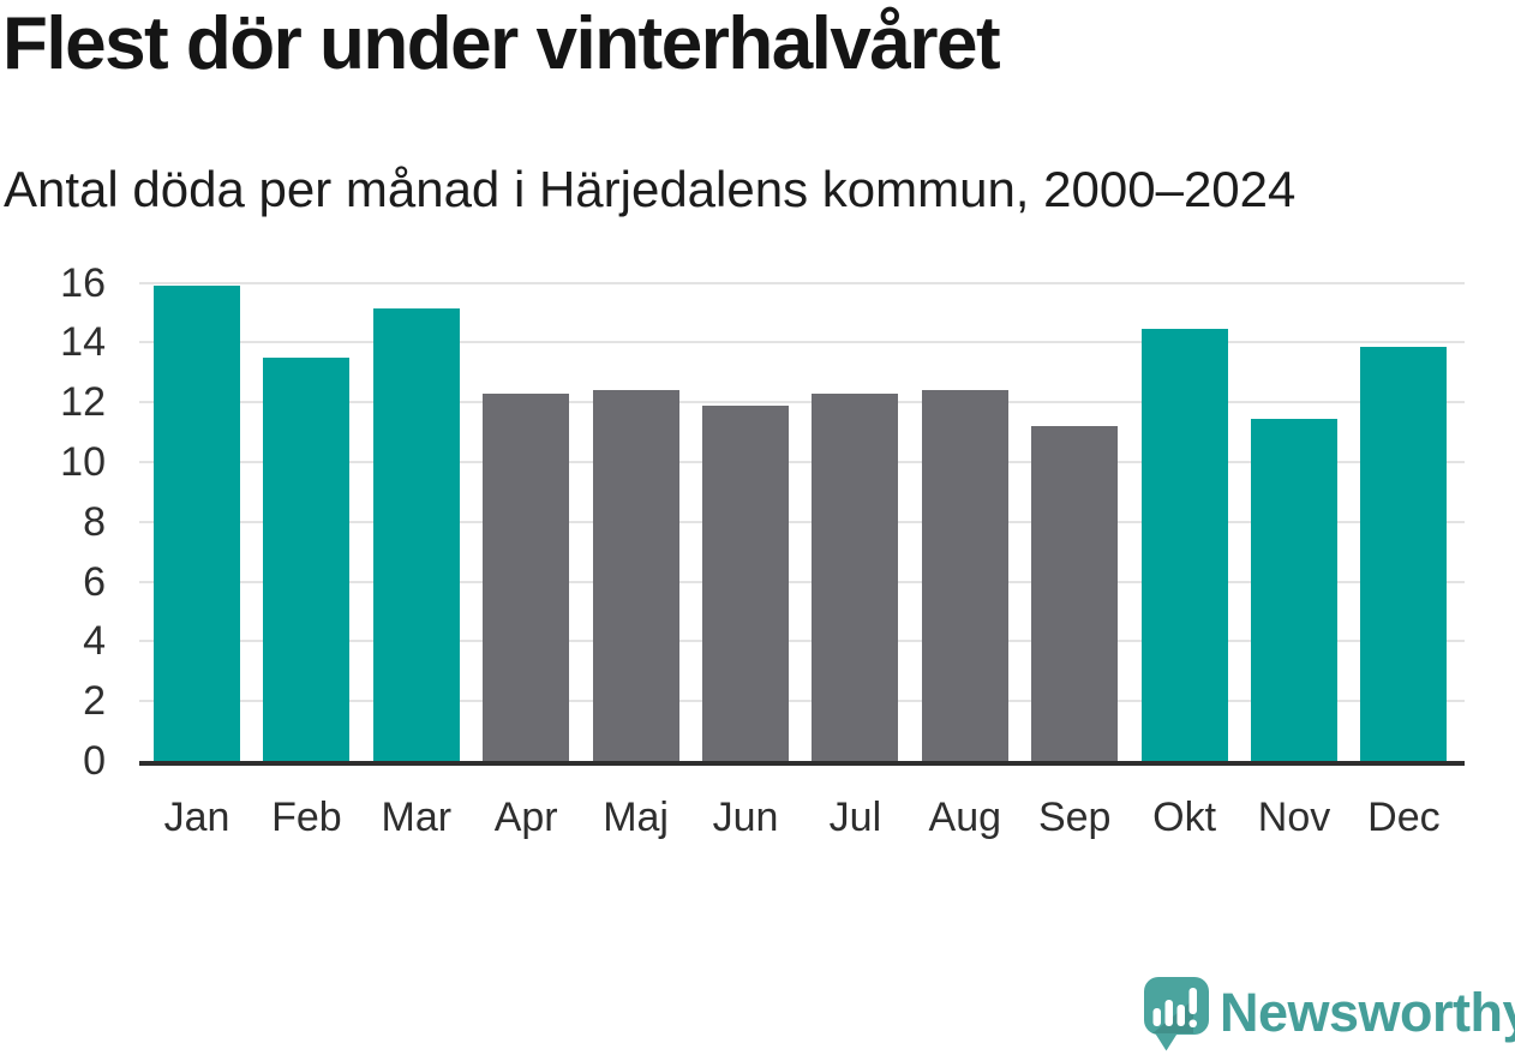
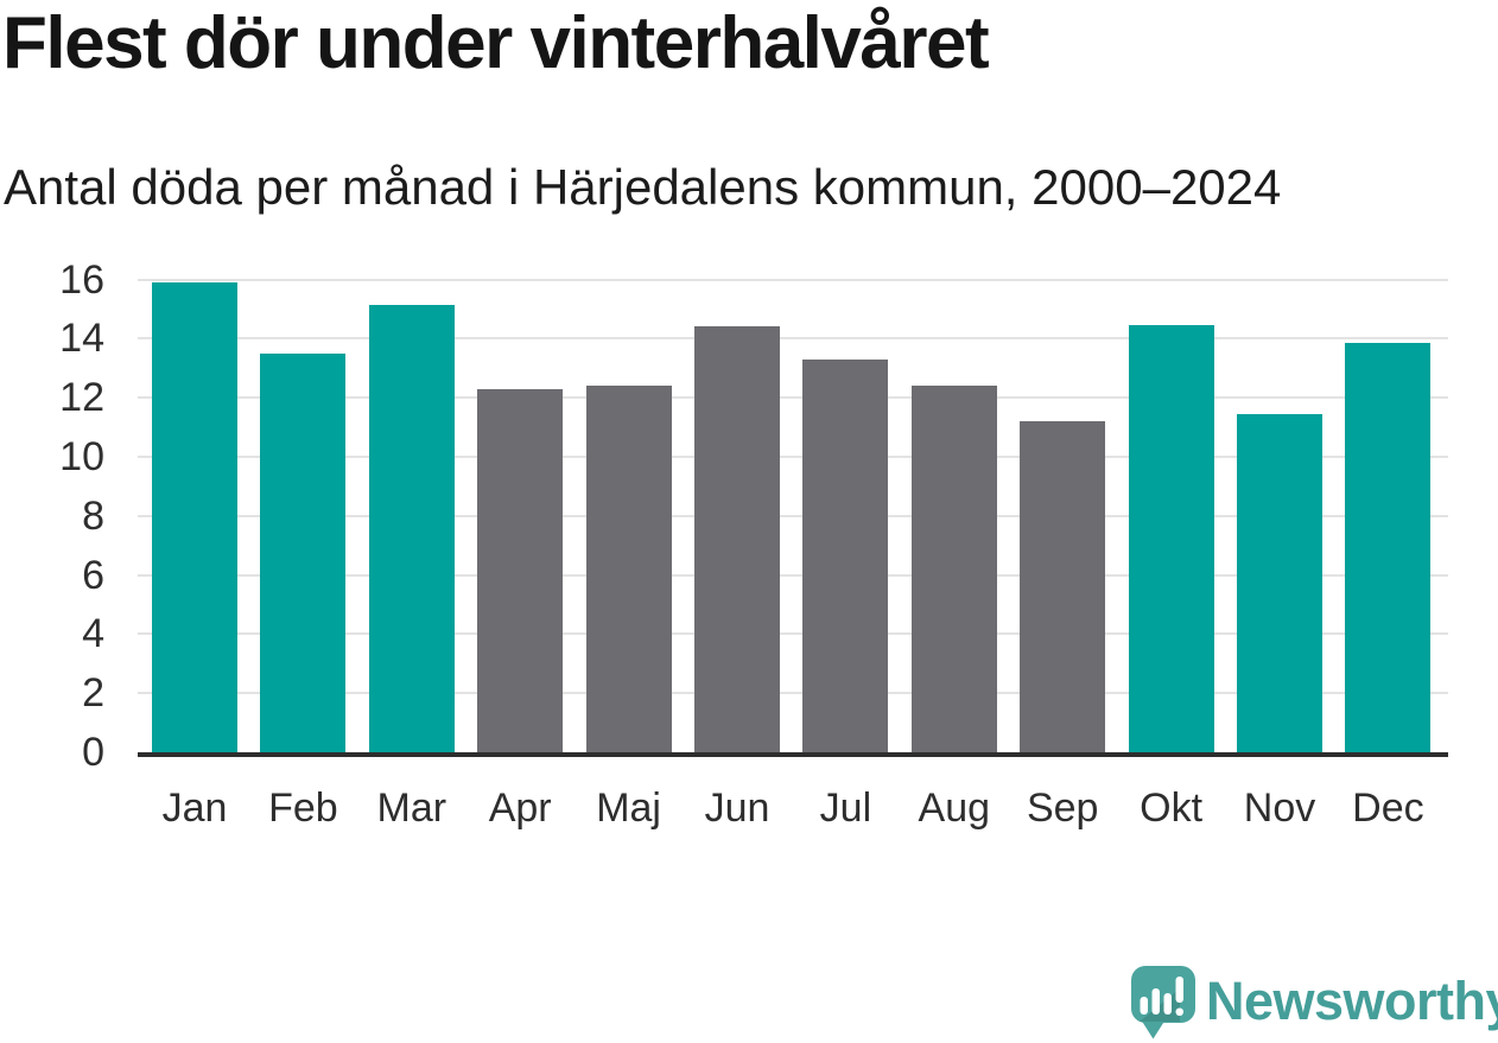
Jun: 11.9 -> 14.4
Jul: 12.3 -> 13.3
